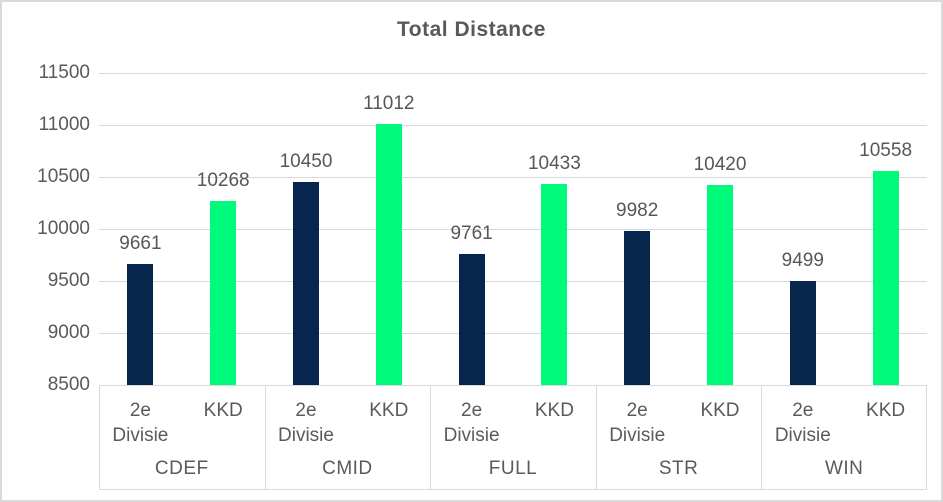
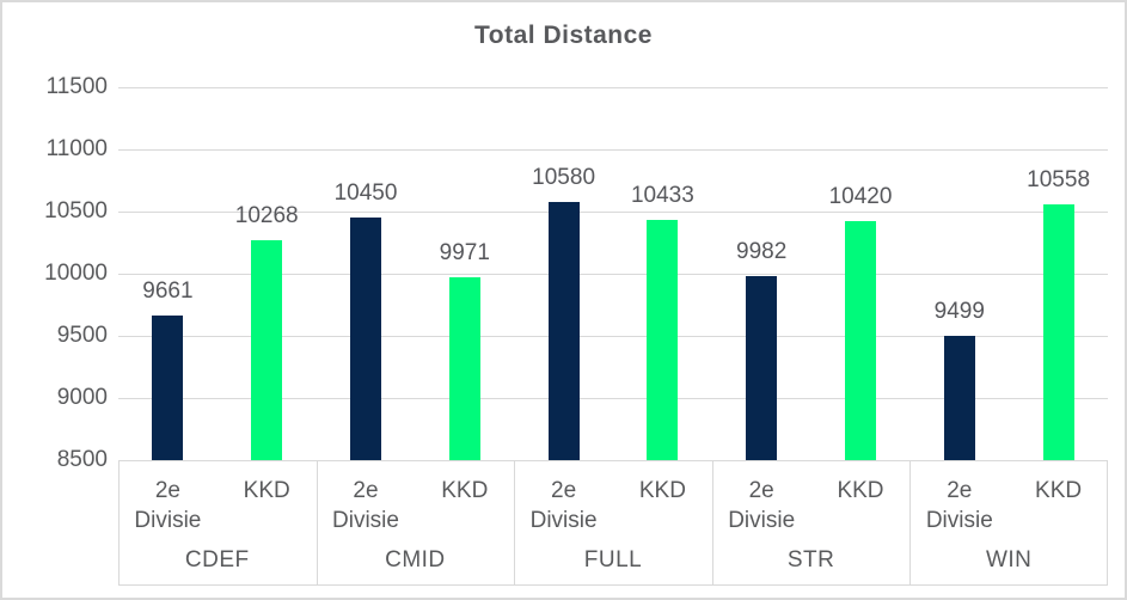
KKD/CMID: 11012 -> 9971
2e Divisie/FULL: 9761 -> 10580
